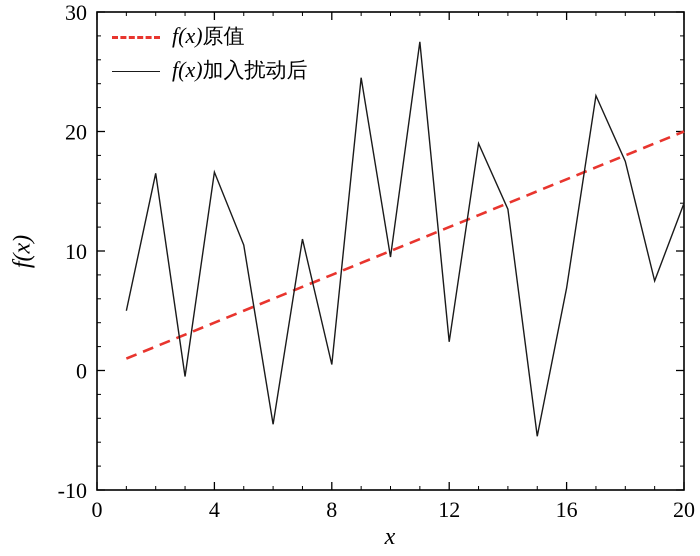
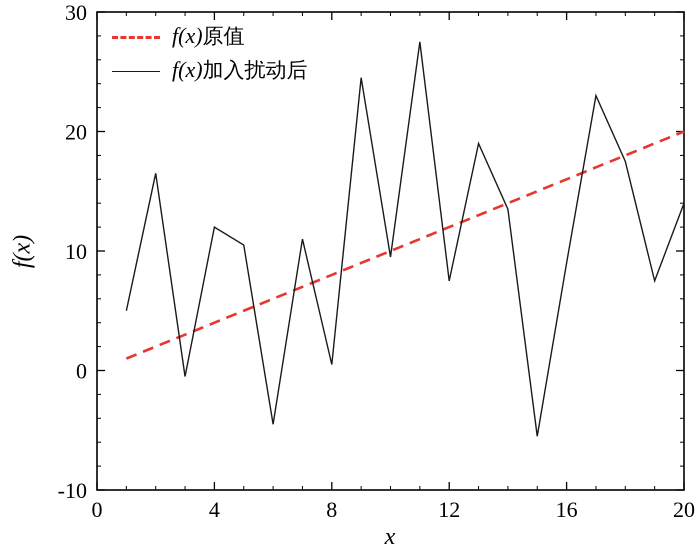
f(x)加入扰动后/4: 16.6 -> 12.0
f(x)加入扰动后/12: 2.4 -> 7.5
f(x)加入扰动后/16: 6.9 -> 9.0
